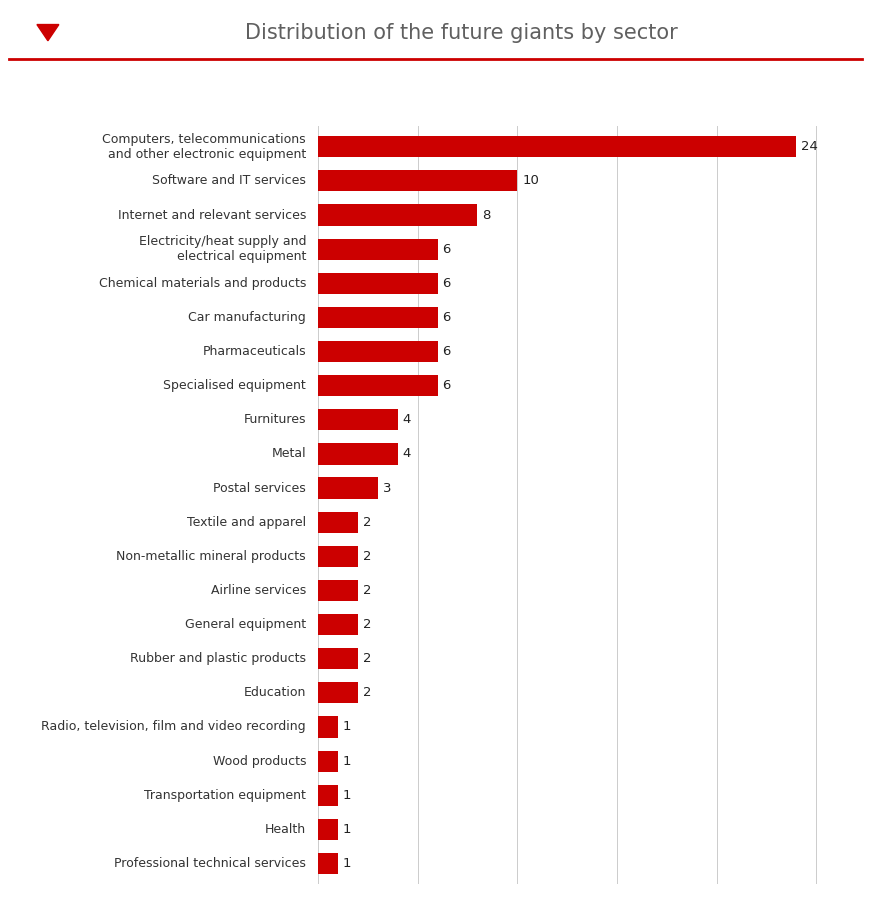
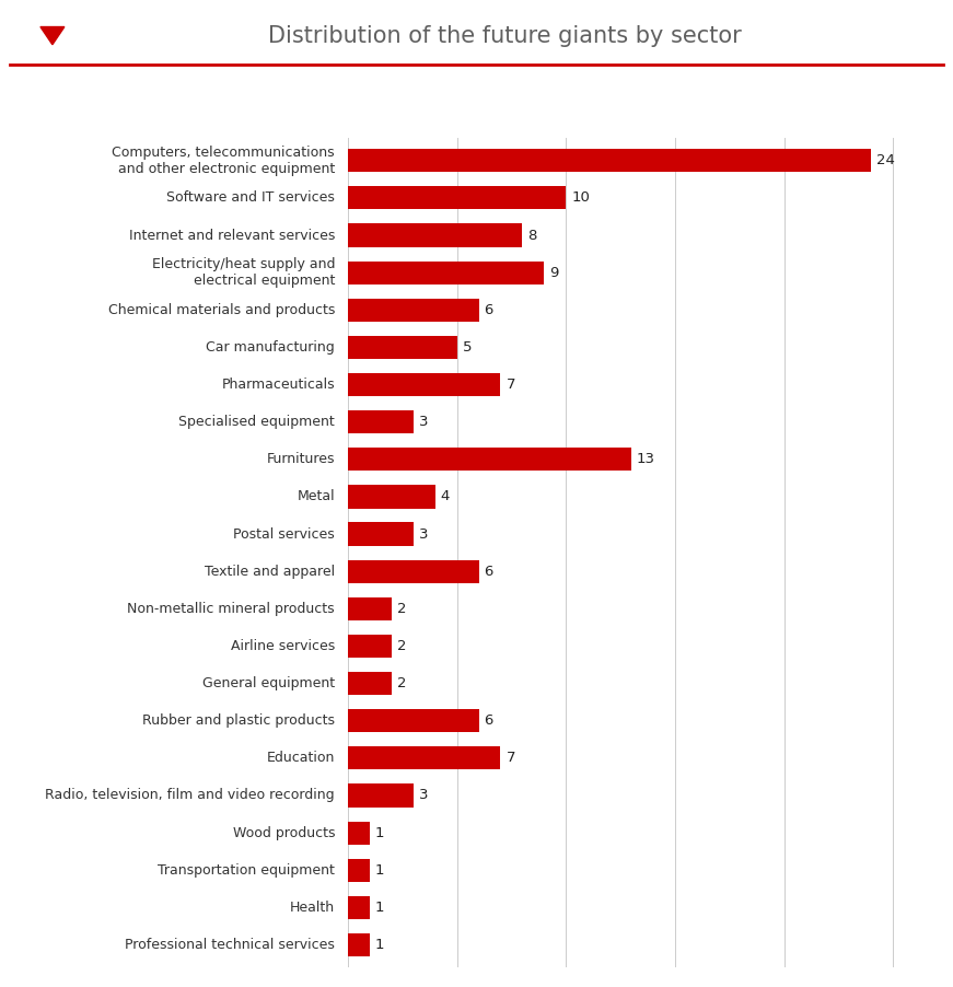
Electricity/heat supply and electrical equipment: 6 -> 9
Car manufacturing: 6 -> 5
Pharmaceuticals: 6 -> 7
Specialised equipment: 6 -> 3
Furnitures: 4 -> 13
Textile and apparel: 2 -> 6
Rubber and plastic products: 2 -> 6
Education: 2 -> 7
Radio, television, film and video recording: 1 -> 3
